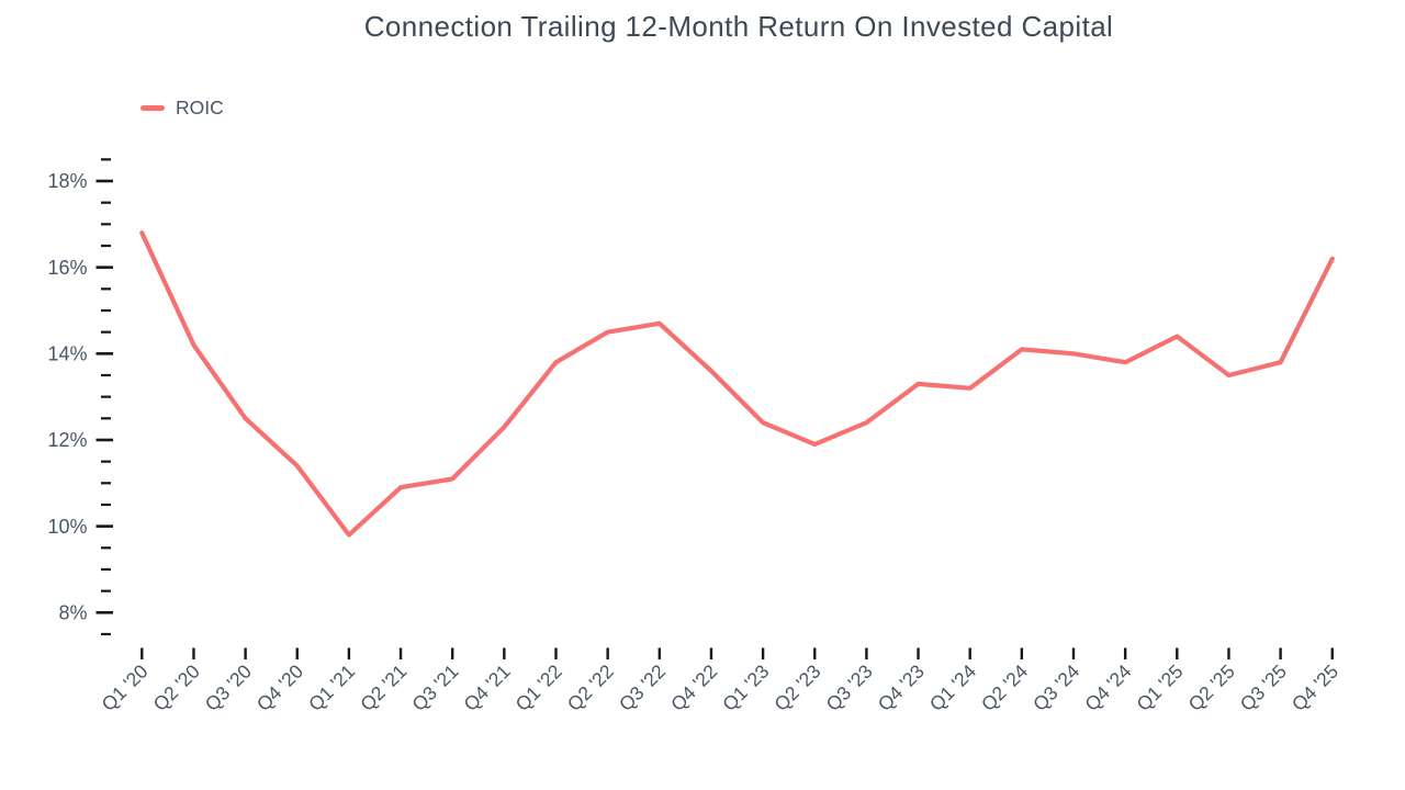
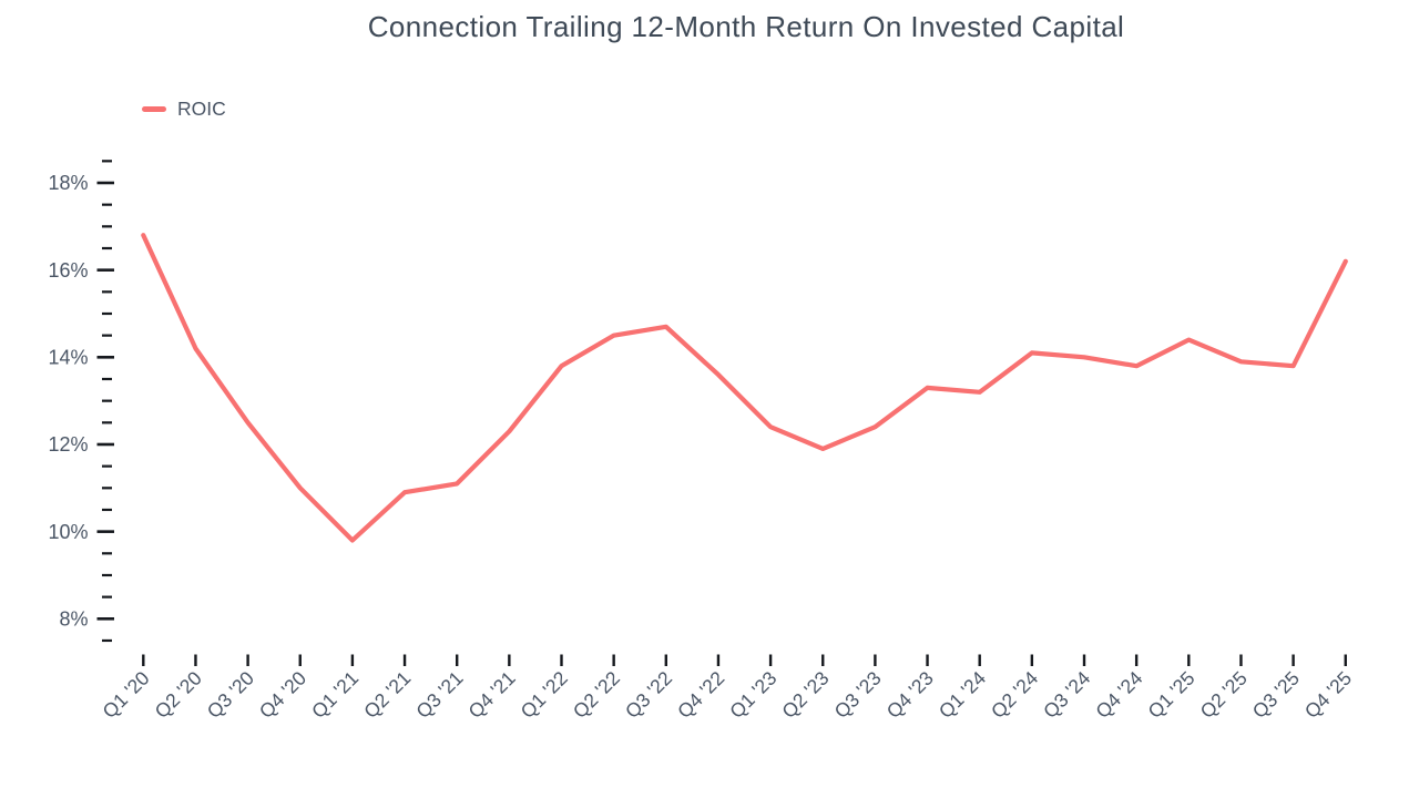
Q4 '20: 11.4% -> 11.0%
Q2 '25: 13.5% -> 13.9%
